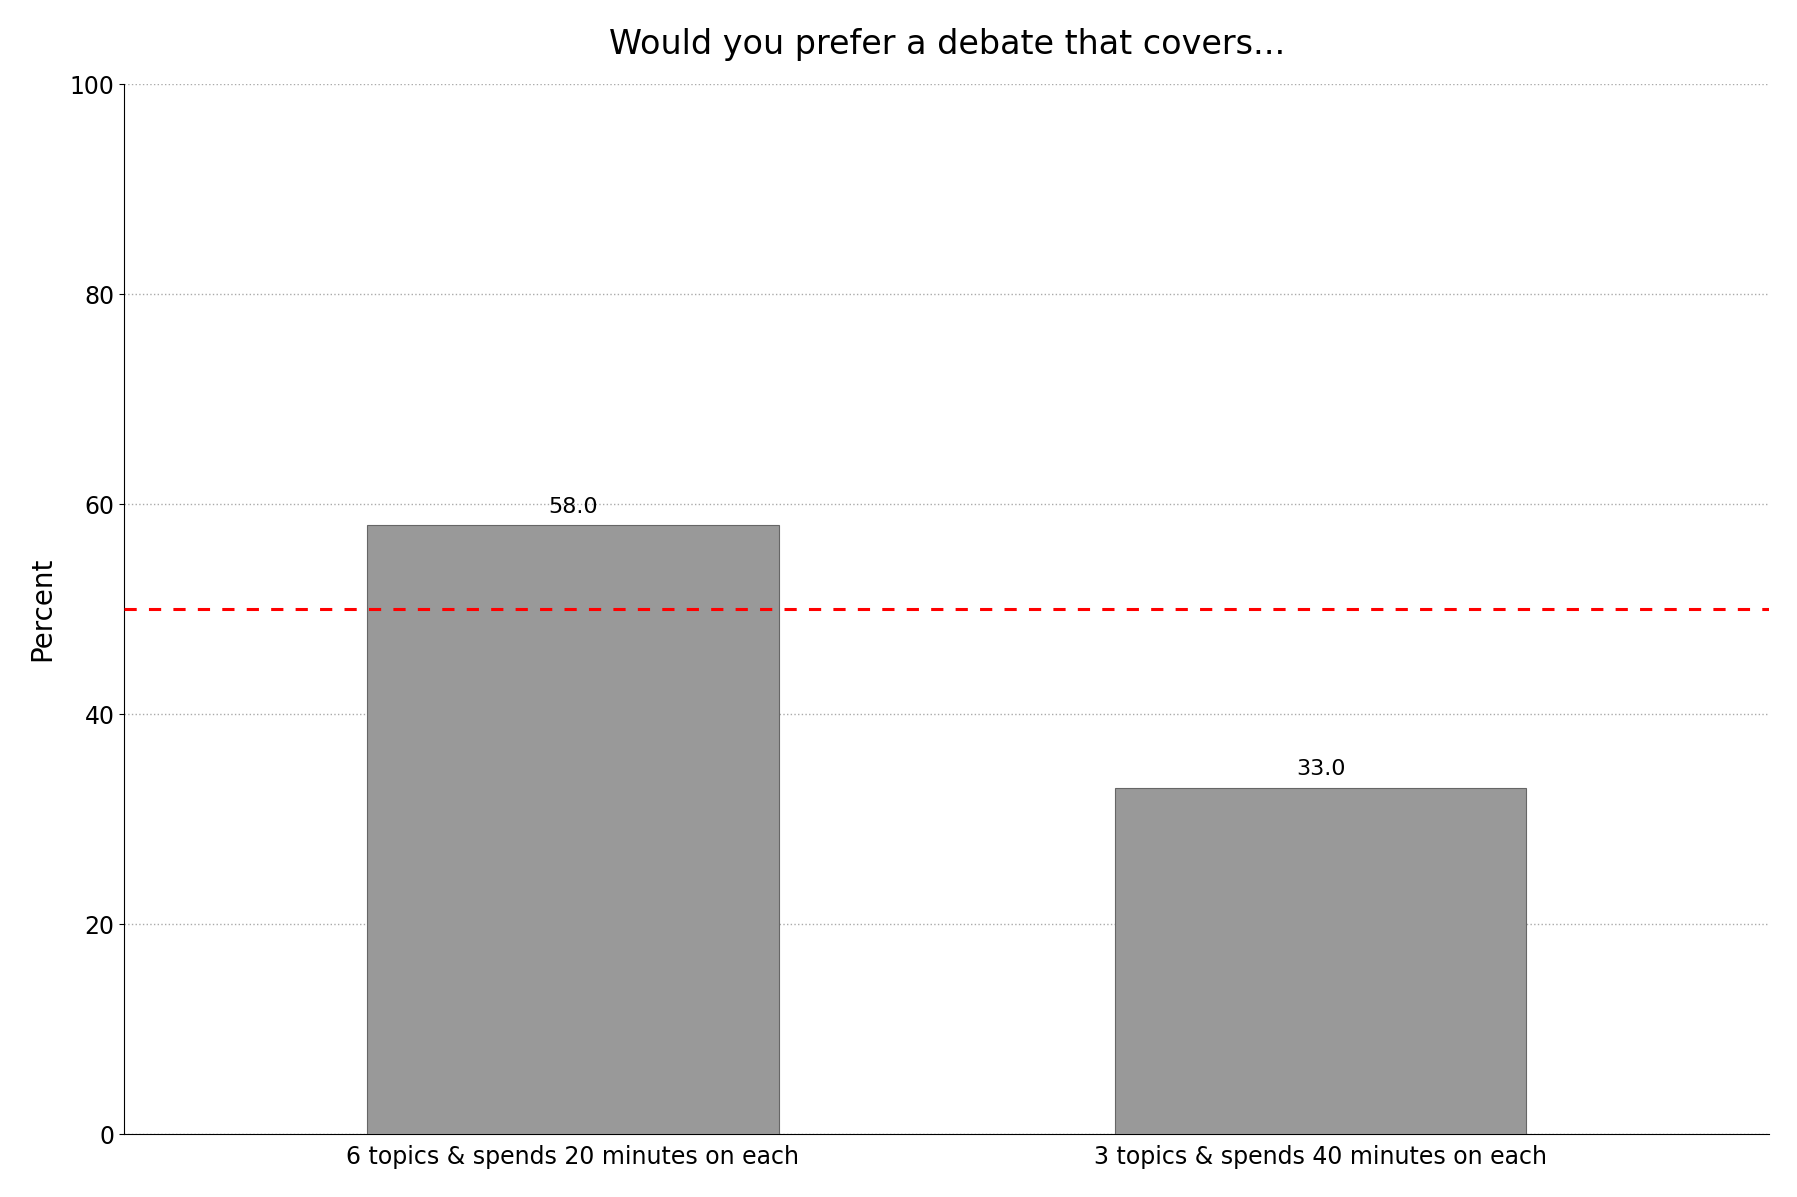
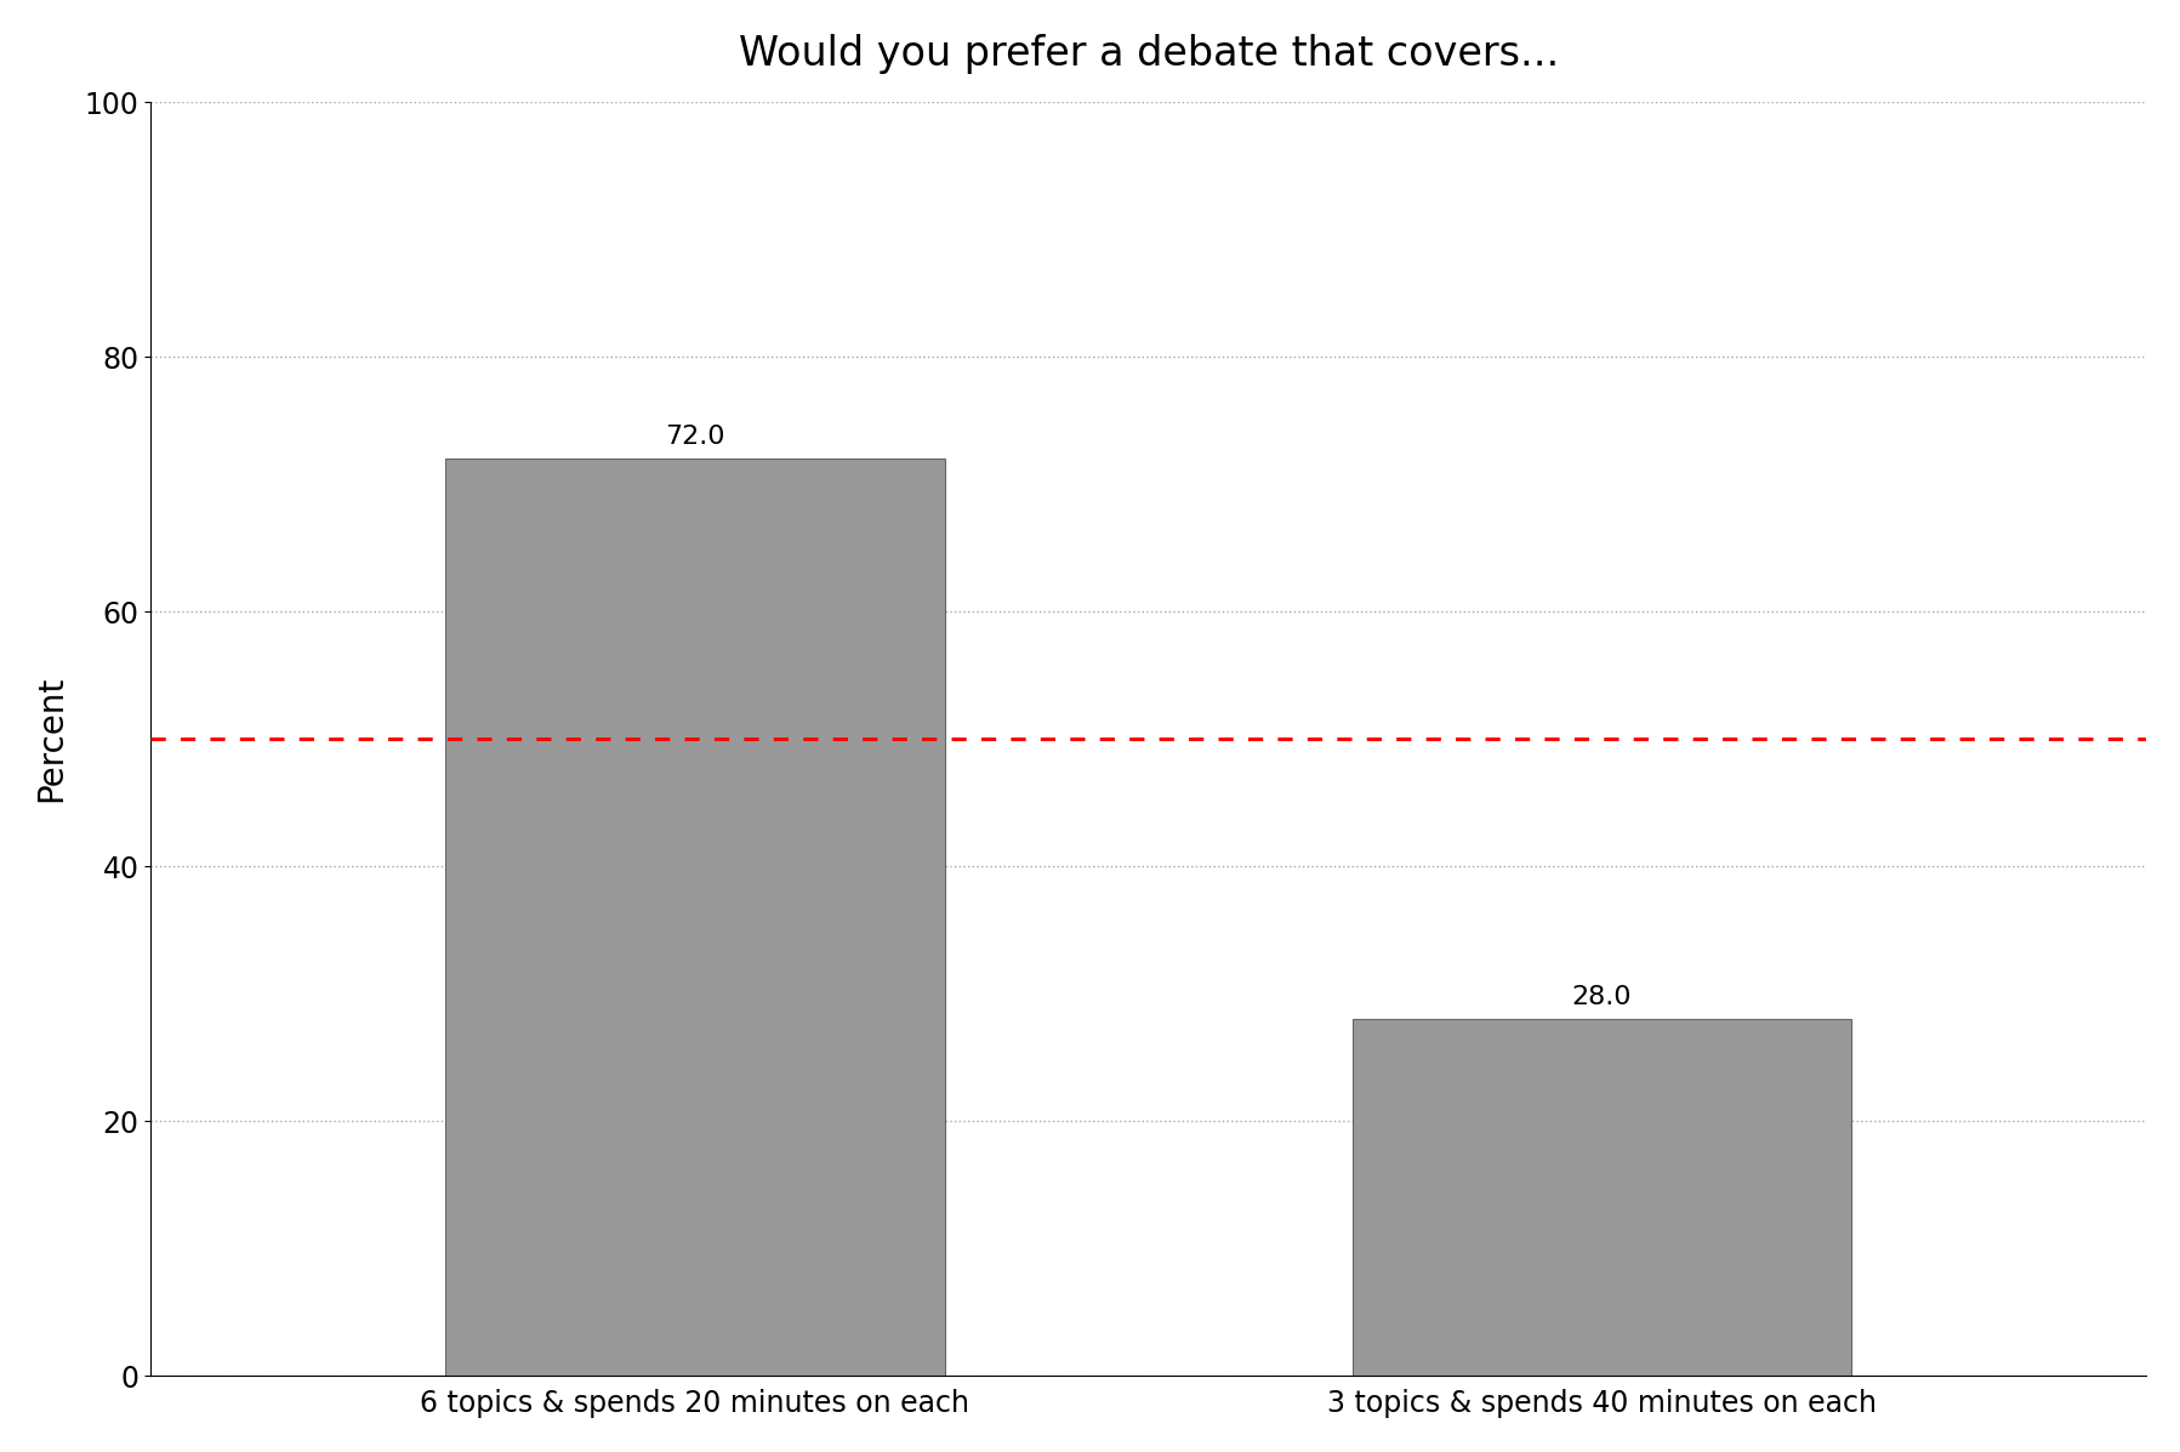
6 topics & spends 20 minutes on each: 58.0 -> 72.0
3 topics & spends 40 minutes on each: 33.0 -> 28.0
